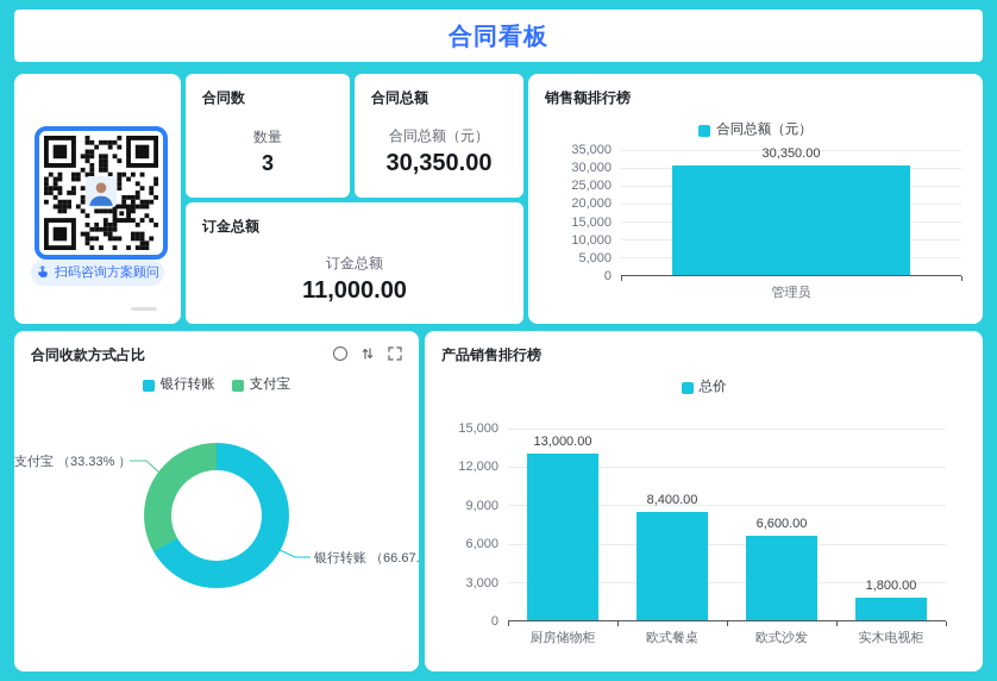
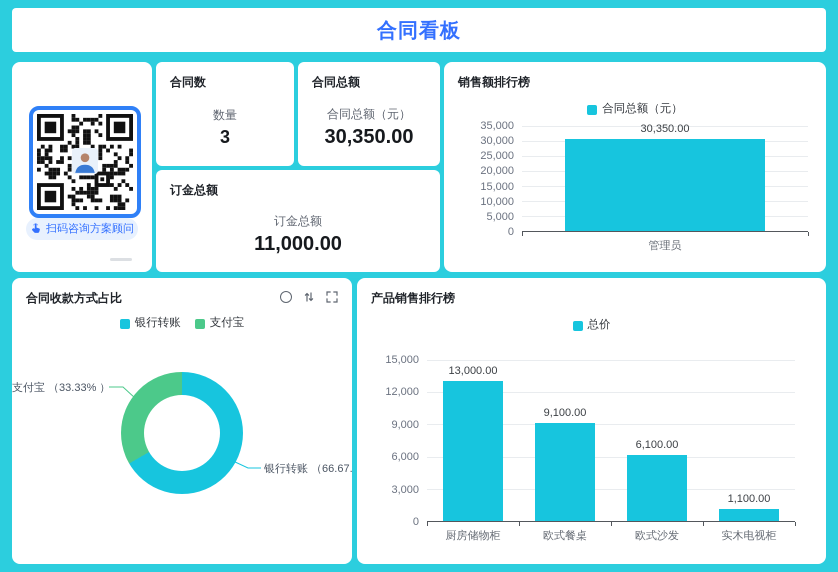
产品销售排行榜/欧式餐桌: 8,400.00 -> 9,100.00
产品销售排行榜/欧式沙发: 6,600.00 -> 6,100.00
产品销售排行榜/实木电视柜: 1,800.00 -> 1,100.00
